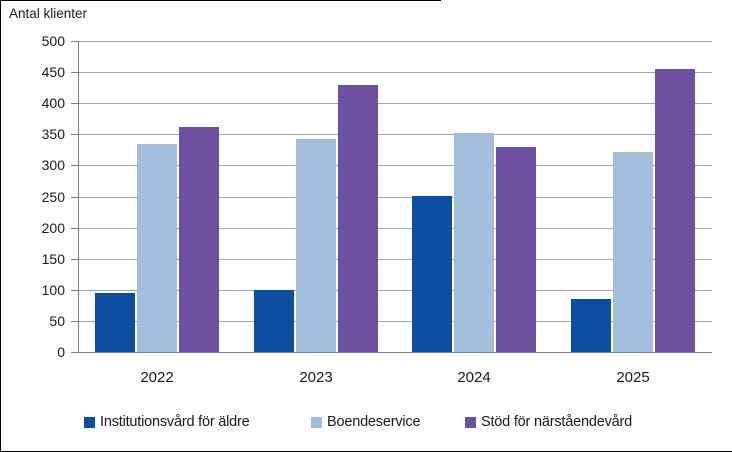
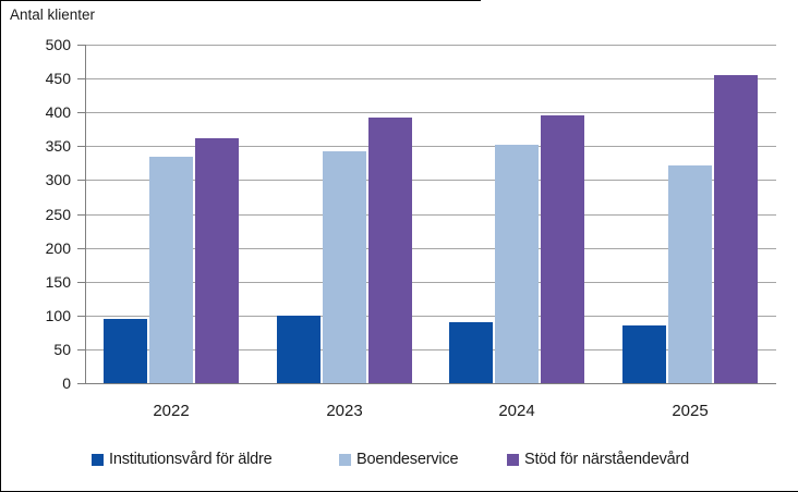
Stöd för närståendevård/2023: 430 -> 390
Institutionsvård för äldre/2024: 250 -> 90
Stöd för närståendevård/2024: 330 -> 400
